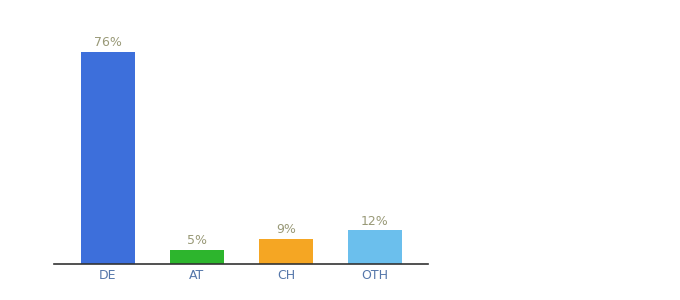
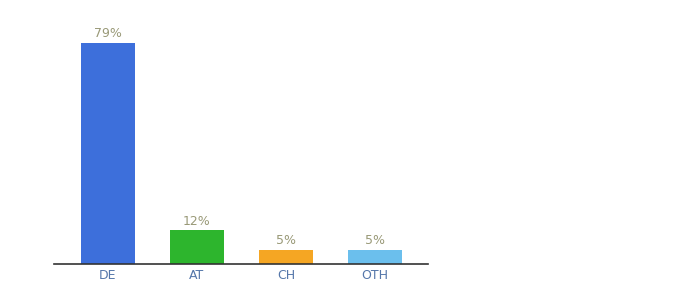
DE: 76% -> 79%
AT: 5% -> 12%
CH: 9% -> 5%
OTH: 12% -> 5%
